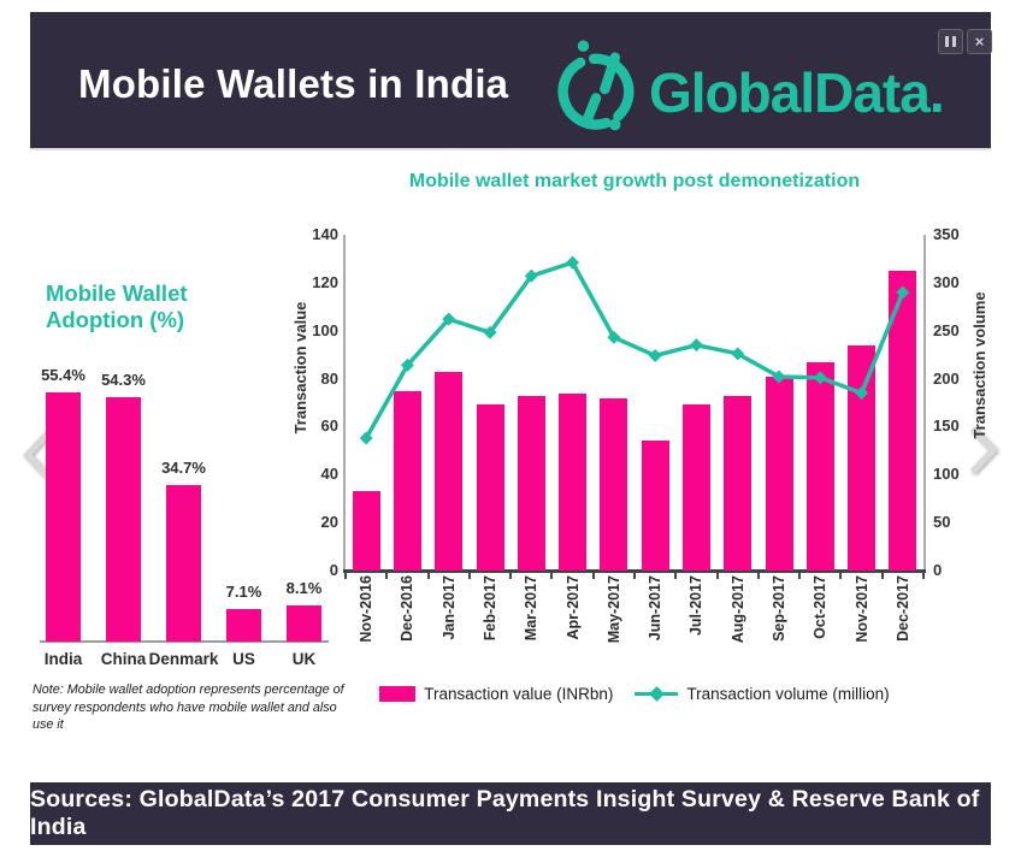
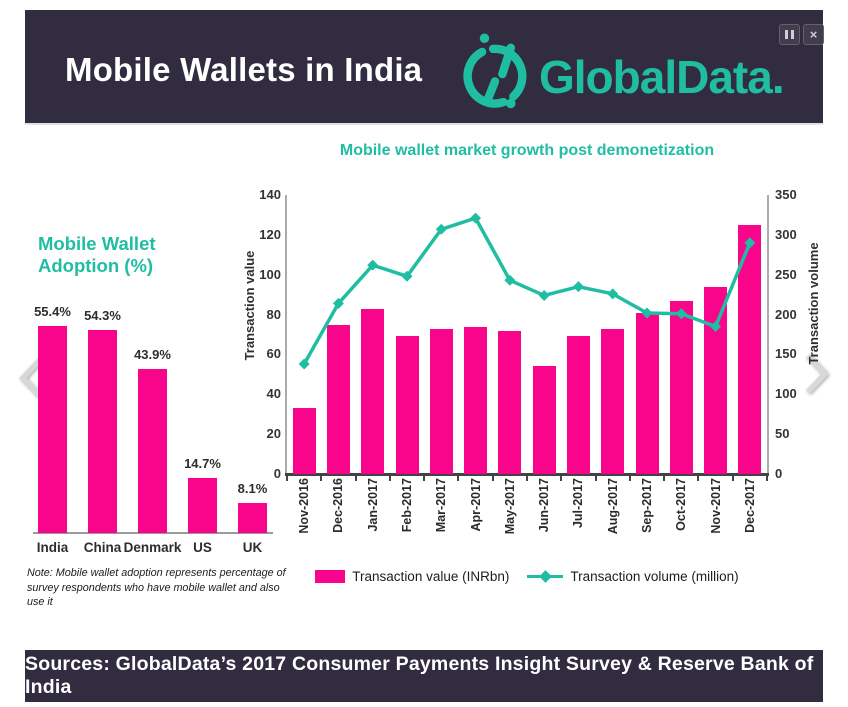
Mobile Wallet Adoption (%)/Denmark: 34.7% -> 43.9%
Mobile Wallet Adoption (%)/US: 7.1% -> 14.7%
